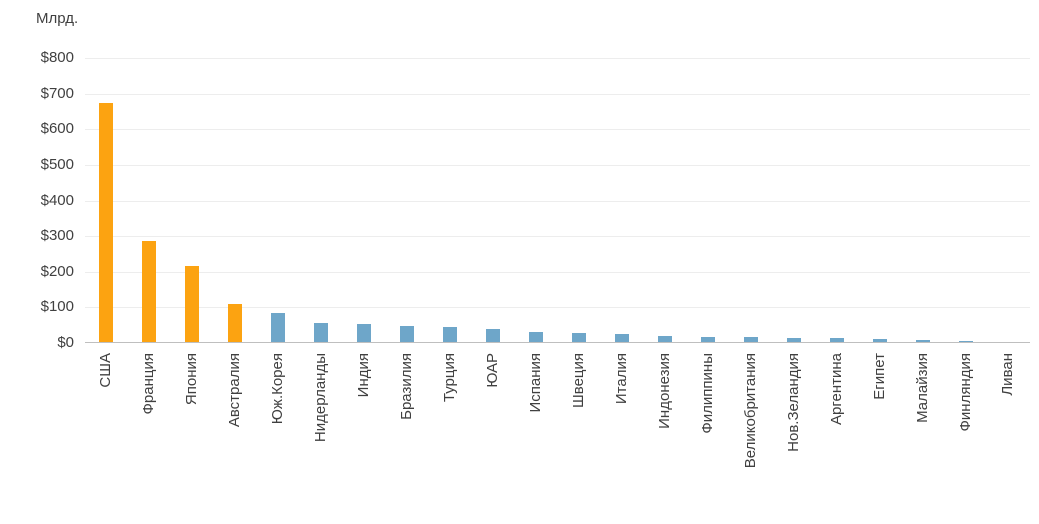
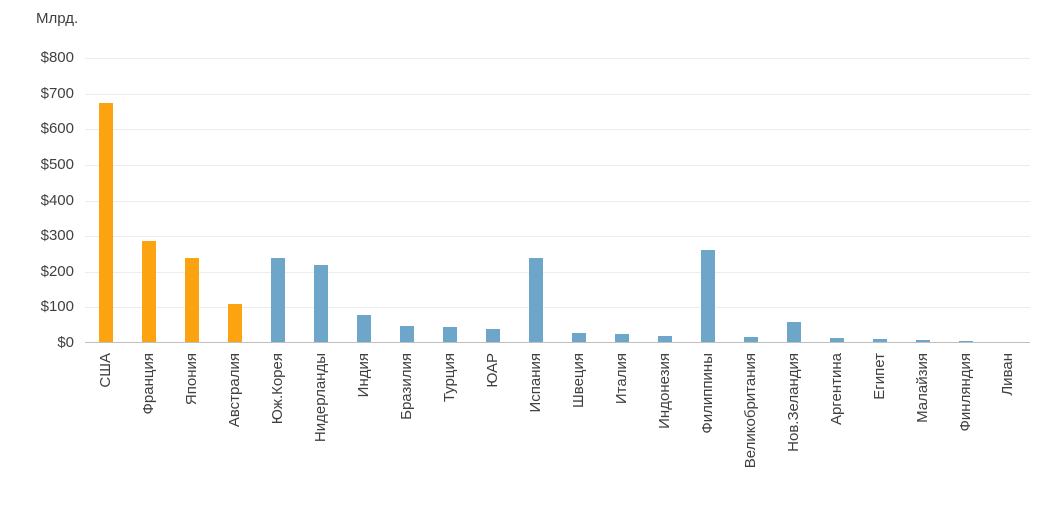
Япония: $220 -> $240
Юж.Корея: $80 -> $240
Нидерланды: $60 -> $220
Индия: $50 -> $80
Испания: $30 -> $240
Филиппины: $20 -> $260
Нов.Зеландия: $20 -> $60
